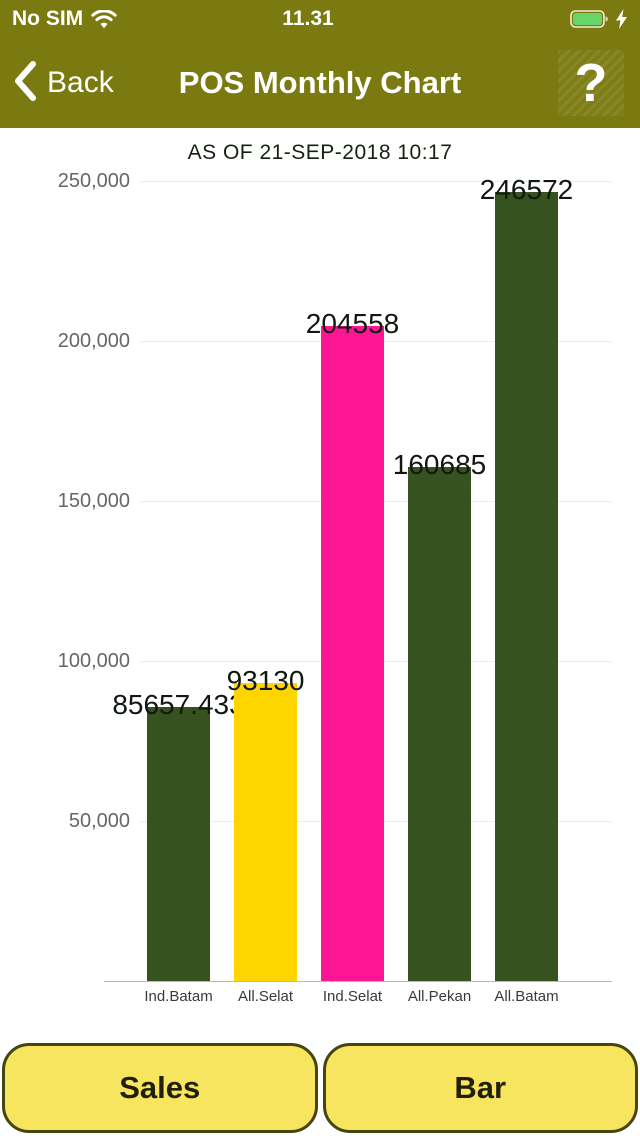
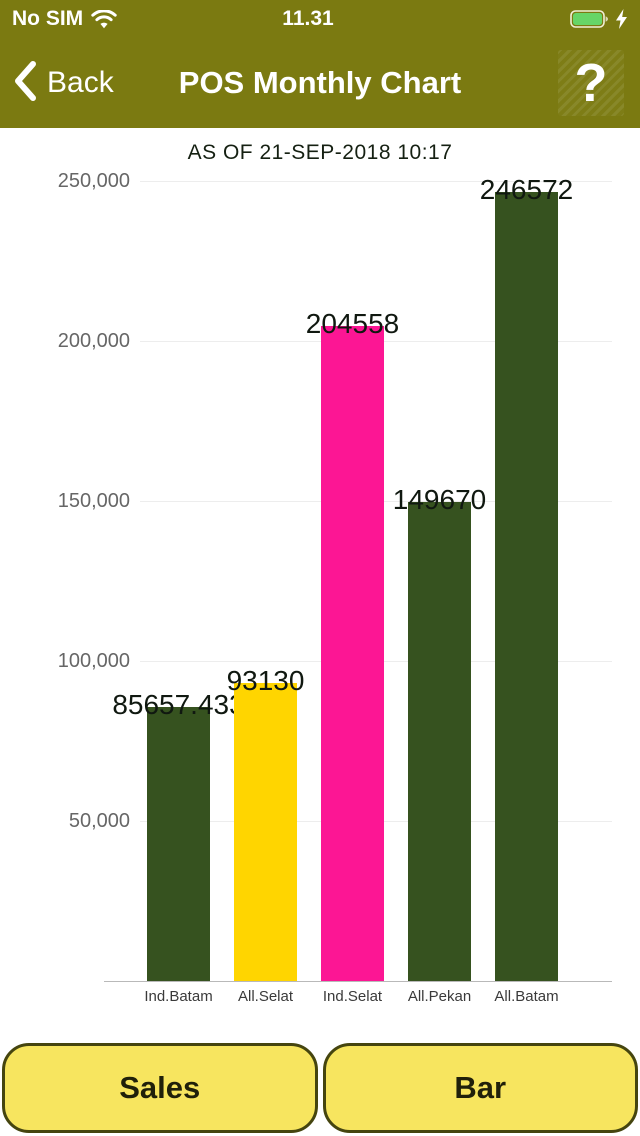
All.Pekan: 160685 -> 149670
